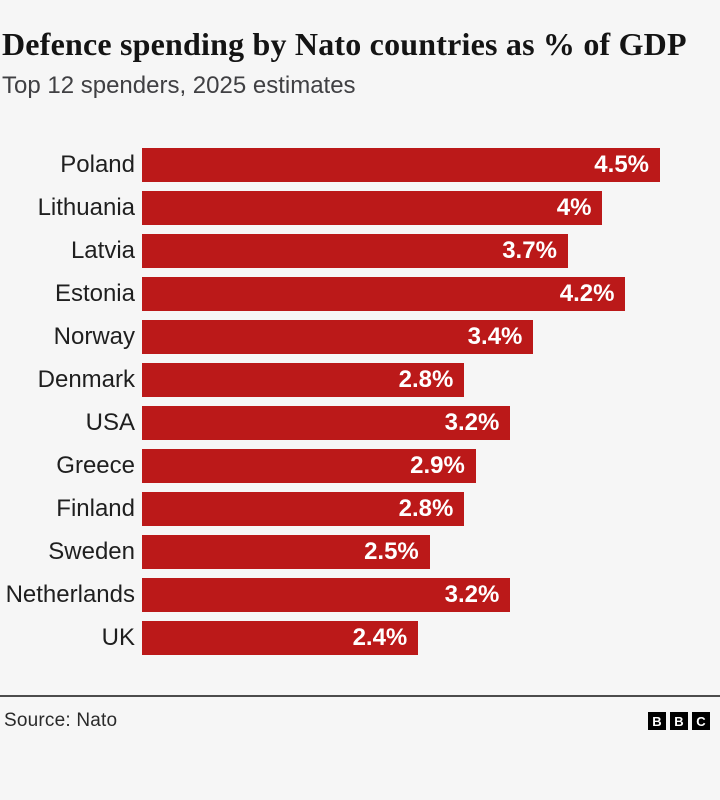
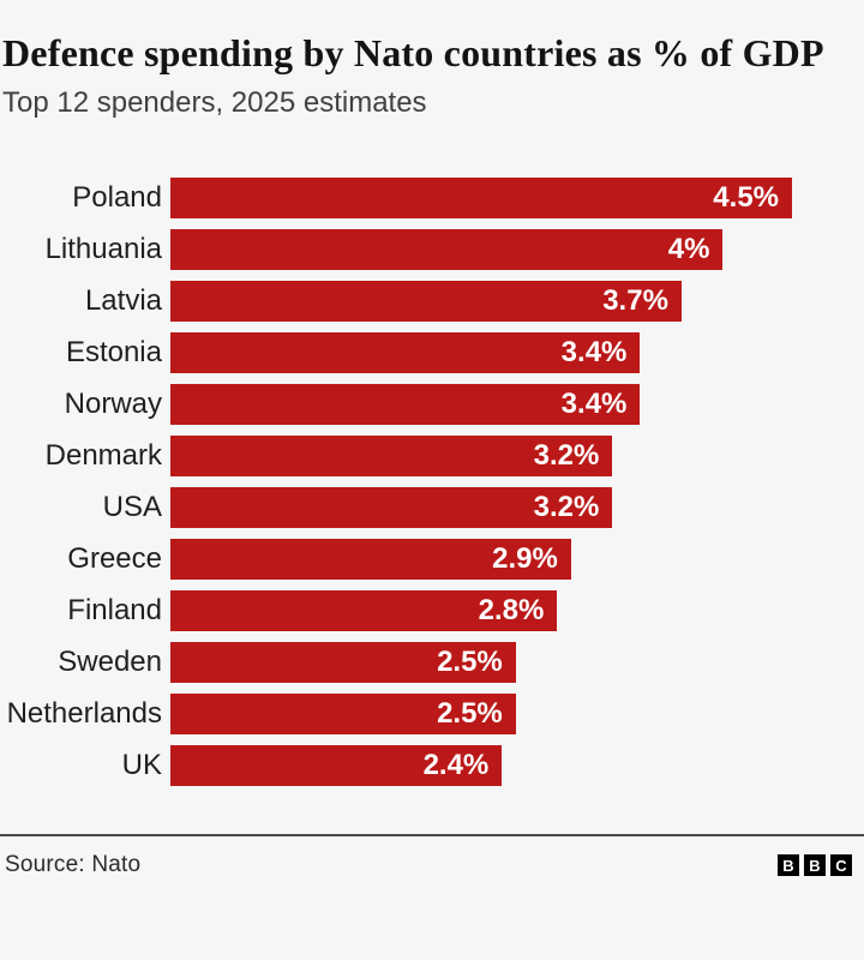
Estonia: 4.2% -> 3.4%
Denmark: 2.8% -> 3.2%
Netherlands: 3.2% -> 2.5%
